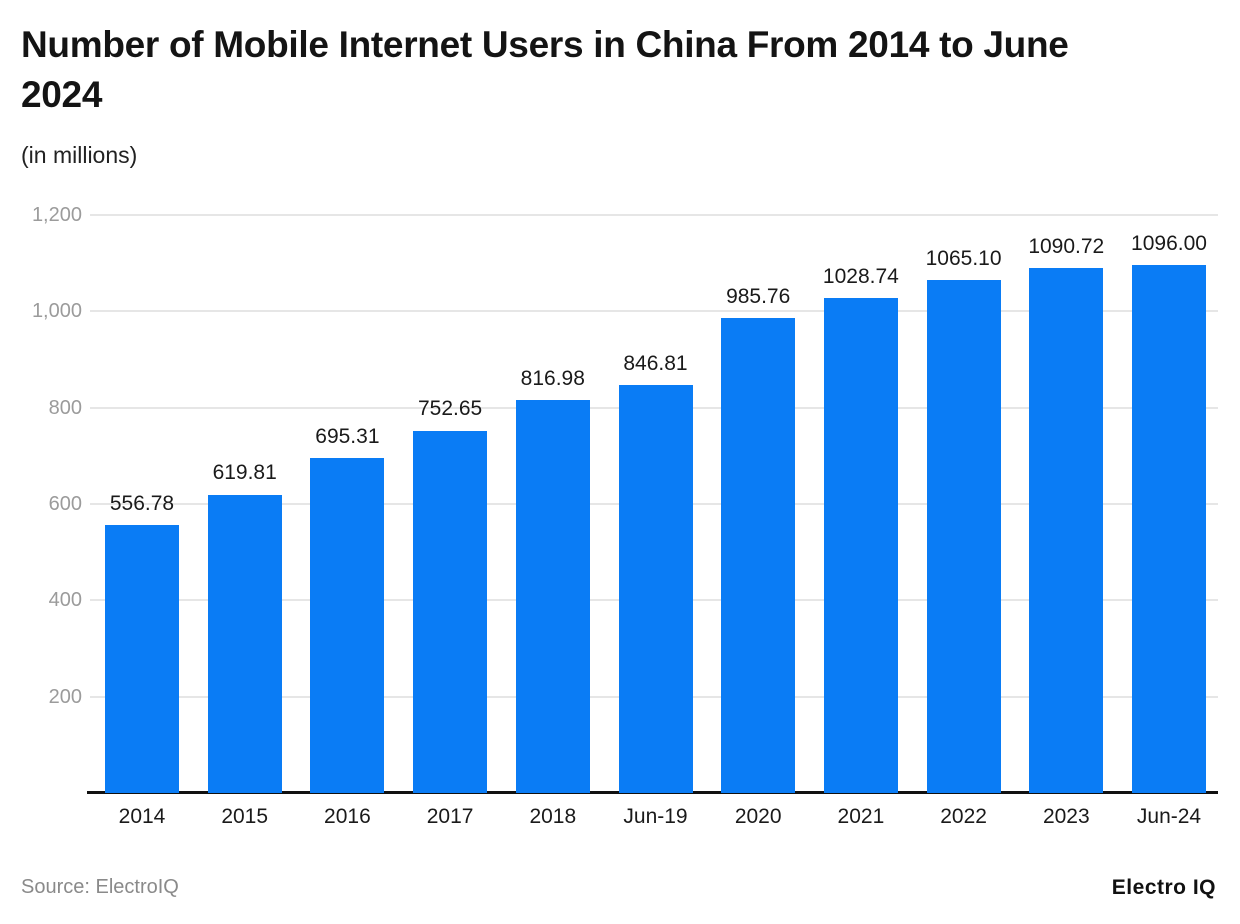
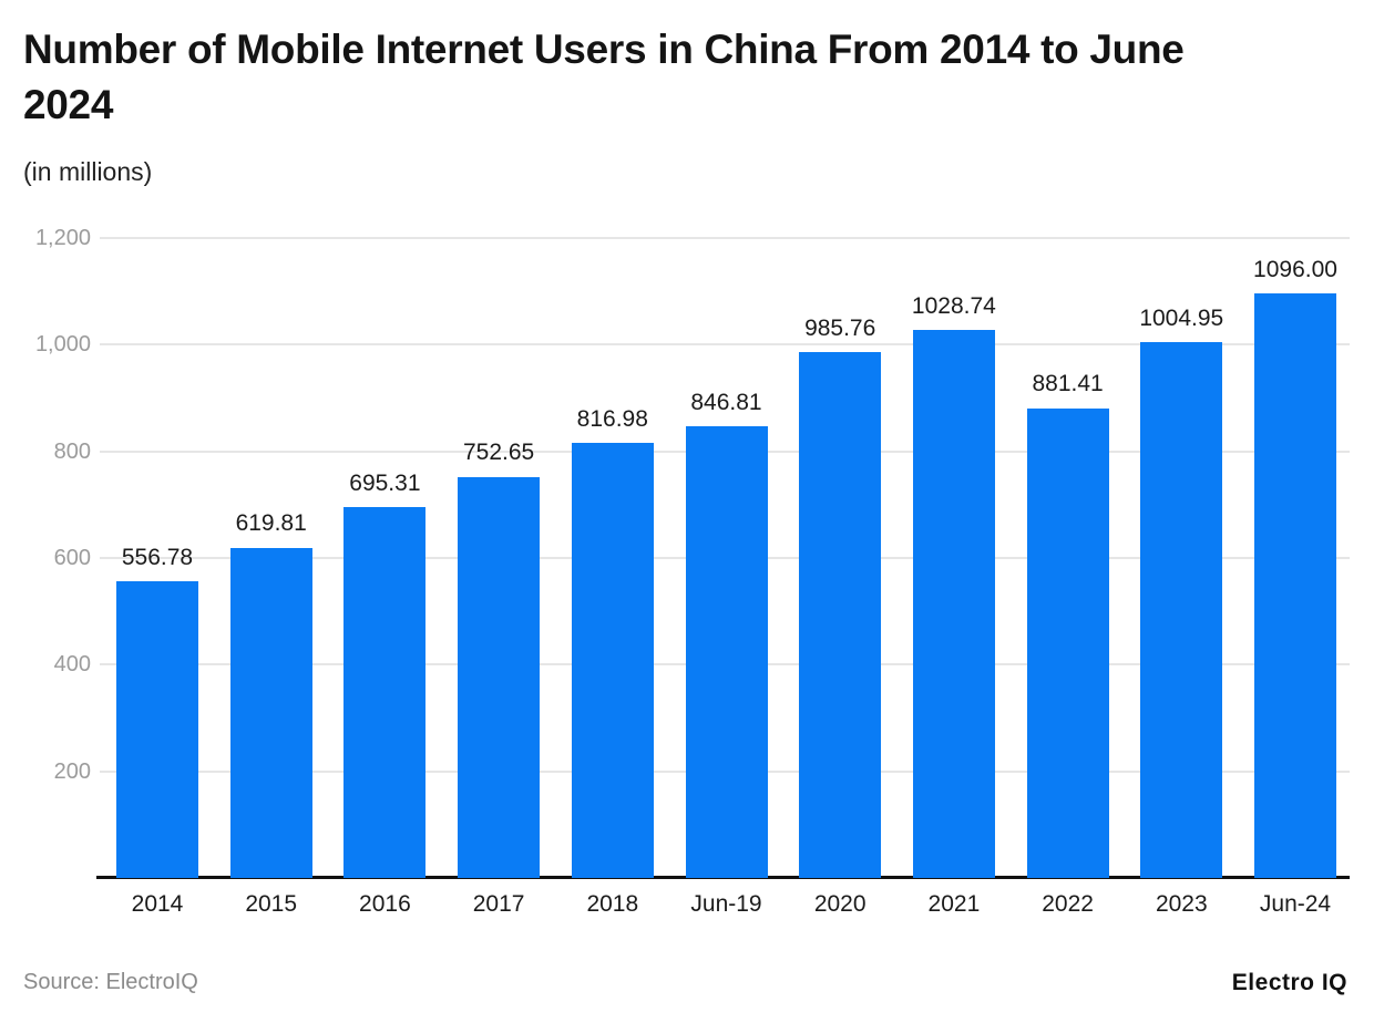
2022: 1065.10 -> 881.41
2023: 1090.72 -> 1004.95
